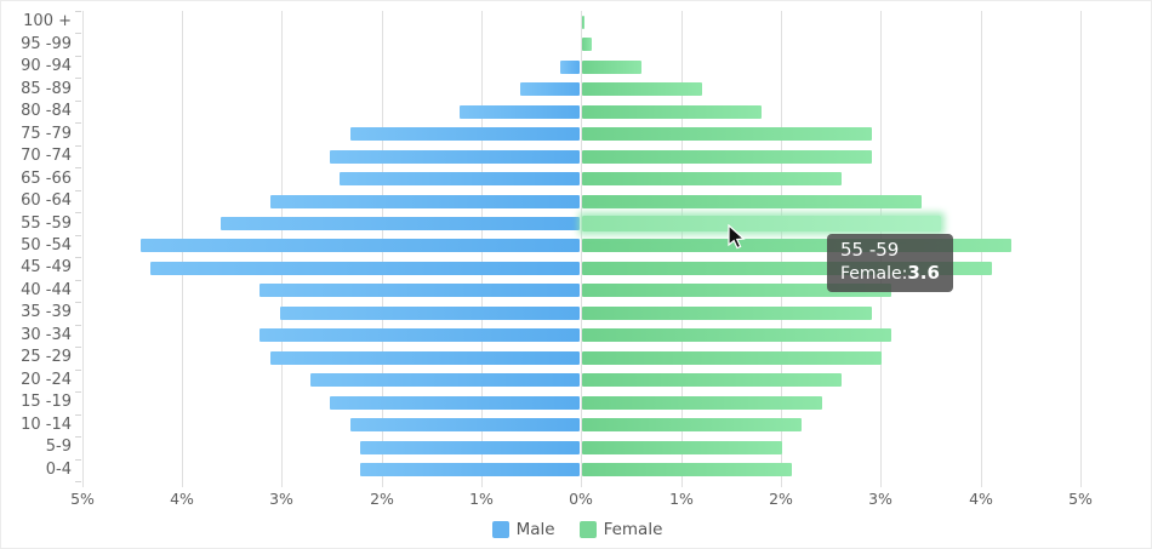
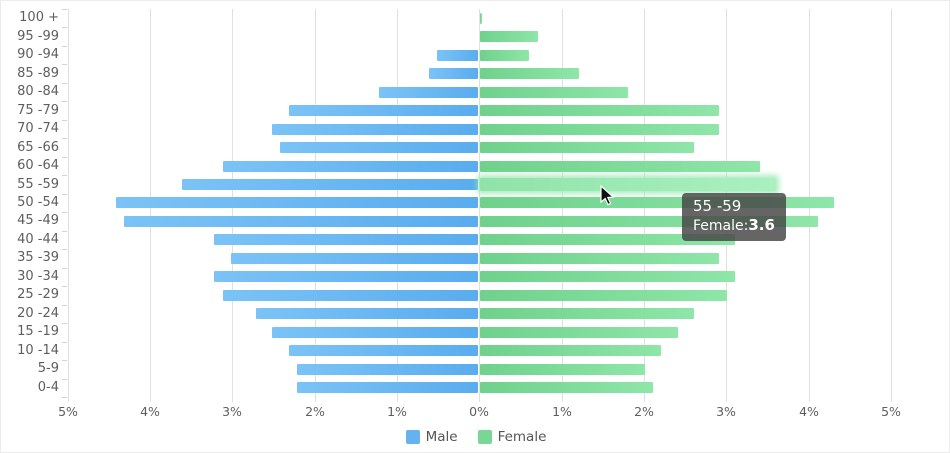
Female/95 -99: 0.1% -> 0.7%
Male/90 -94: 0.2% -> 0.5%
